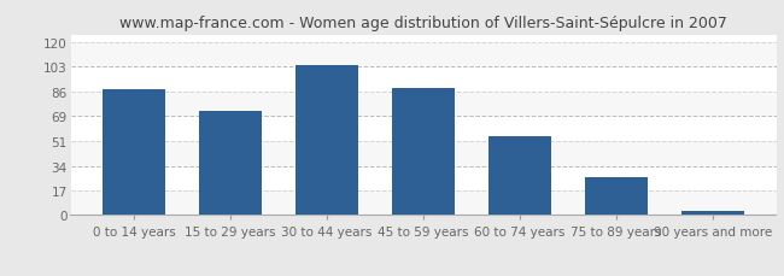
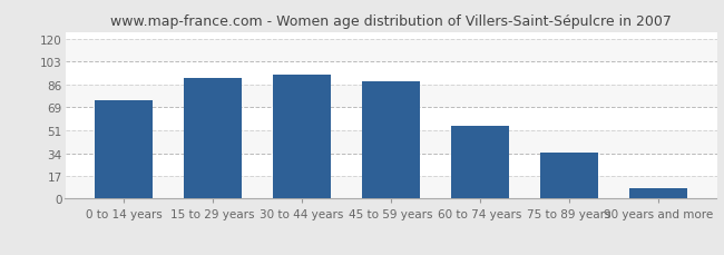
0 to 14 years: 87 -> 74
15 to 29 years: 72 -> 91
30 to 44 years: 104 -> 93
75 to 89 years: 26 -> 35
90 years and more: 3 -> 8
